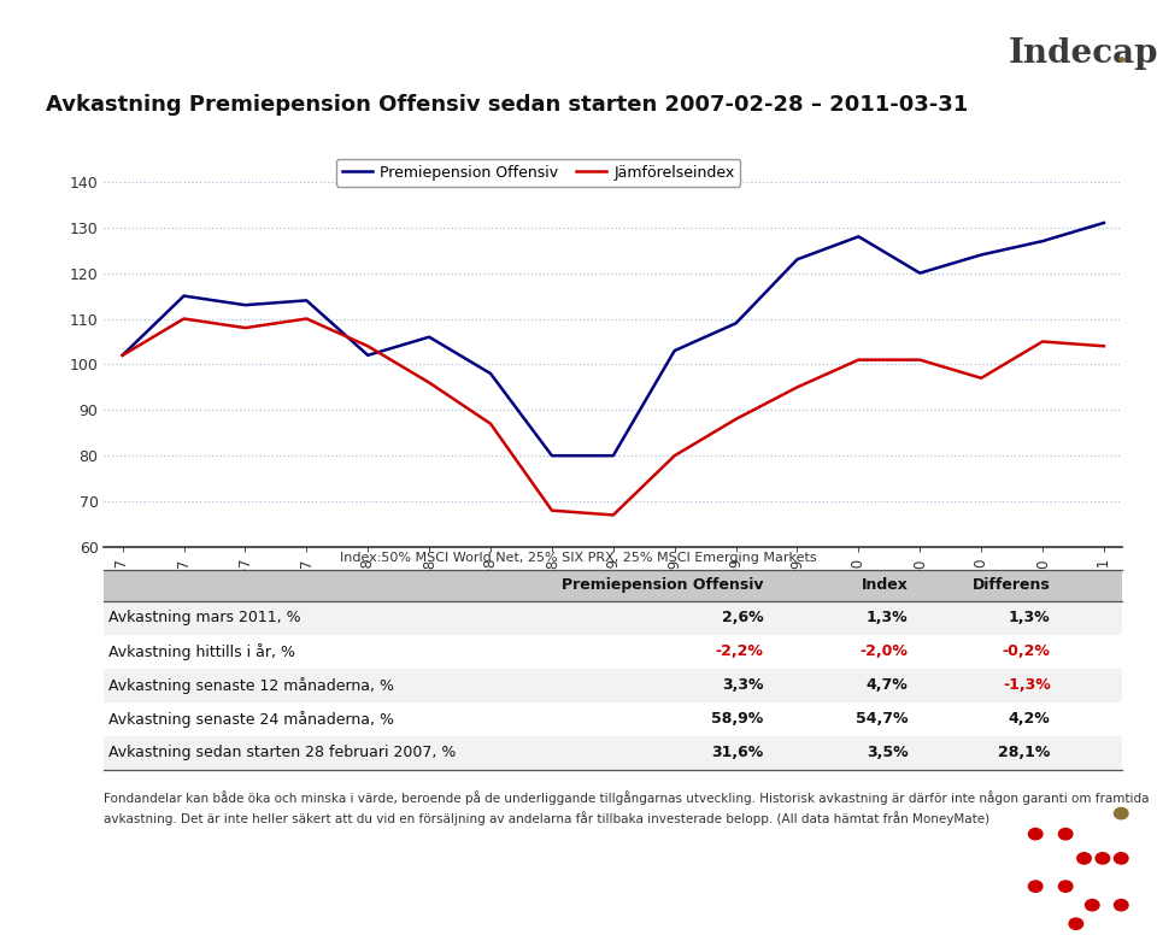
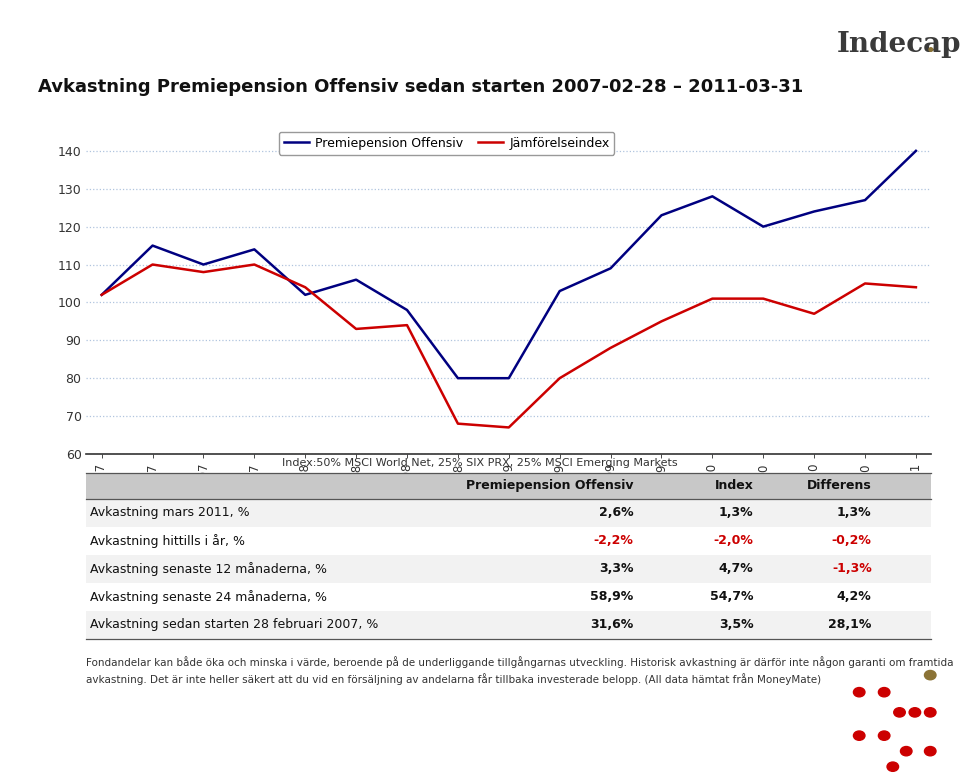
Premiepension Offensiv/aug-07: 113 -> 110
Jämförelseindex/maj-08: 96 -> 93
Jämförelseindex/aug-08: 87 -> 94
Premiepension Offensiv/feb-11: 131 -> 140
